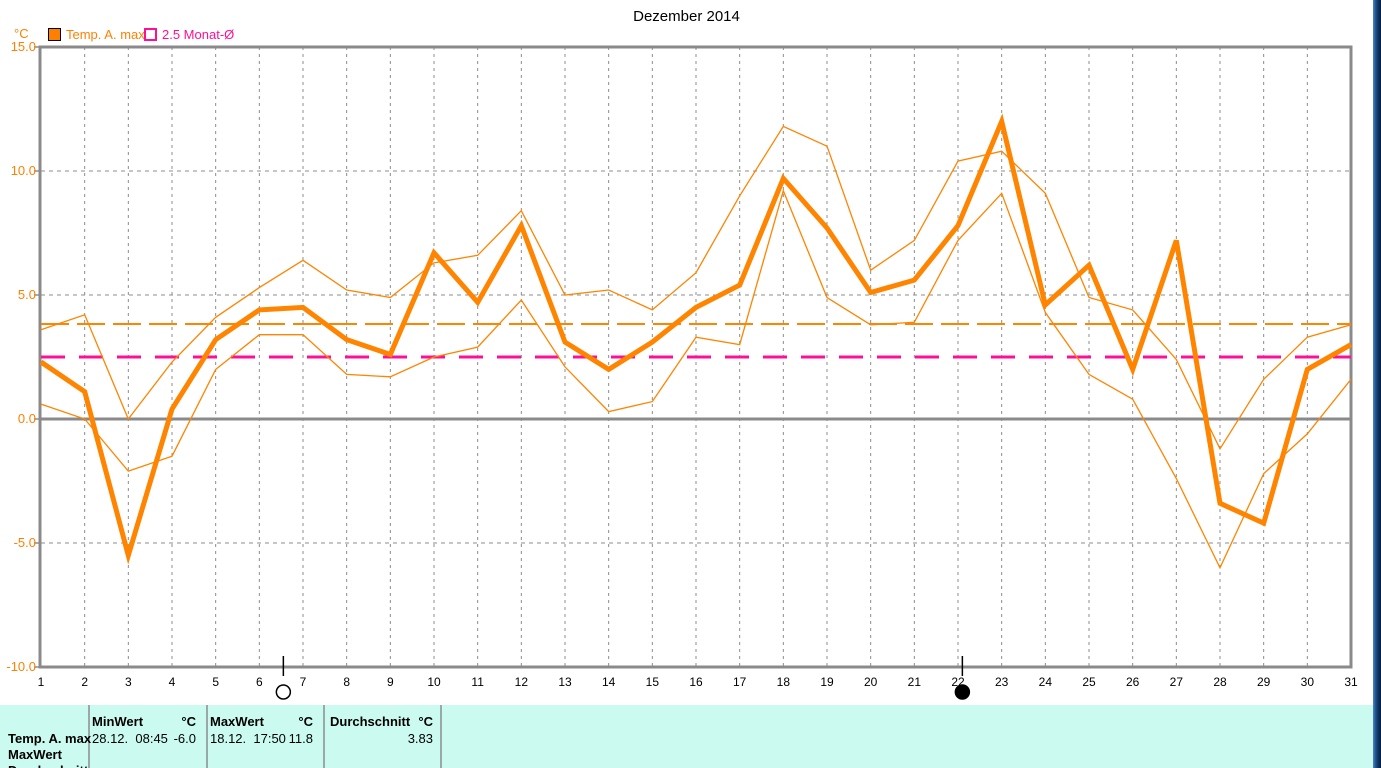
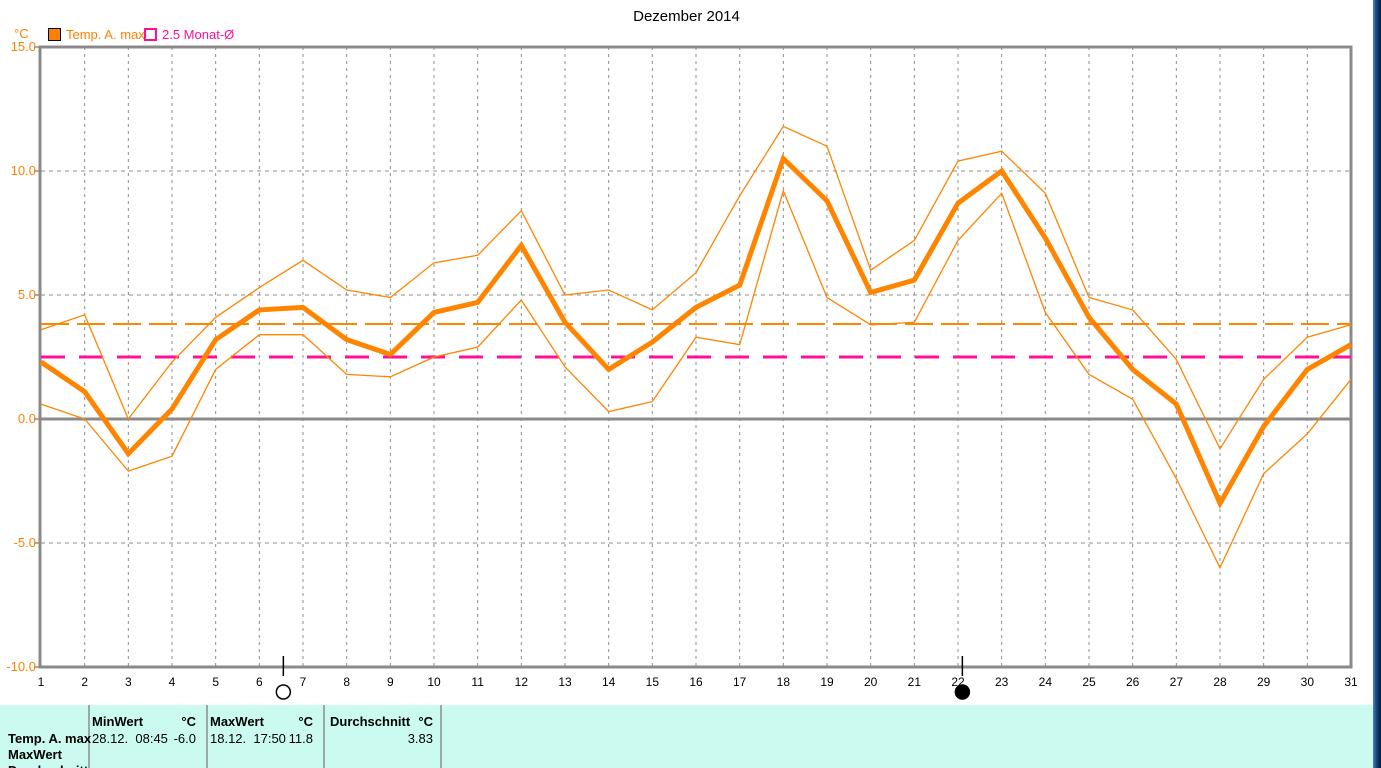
Temp. A. max/3: -5.5 -> -1.4
Temp. A. max/10: 6.7 -> 4.3
Temp. A. max/12: 7.8 -> 7.0
Temp. A. max/13: 3.1 -> 3.9
Temp. A. max/18: 9.7 -> 10.5
Temp. A. max/19: 7.7 -> 8.8
Temp. A. max/22: 7.8 -> 8.7
Temp. A. max/23: 12.0 -> 10.0
Temp. A. max/24: 4.6 -> 7.3
Temp. A. max/25: 6.2 -> 4.1
Temp. A. max/27: 7.2 -> 0.6
Temp. A. max/29: -4.2 -> -0.3
